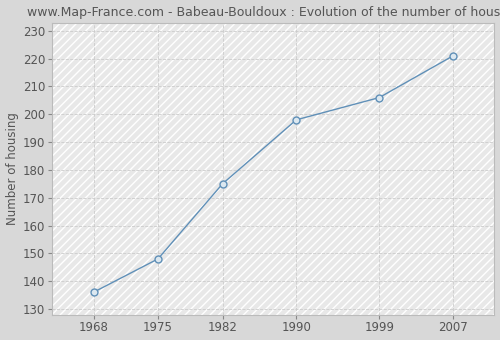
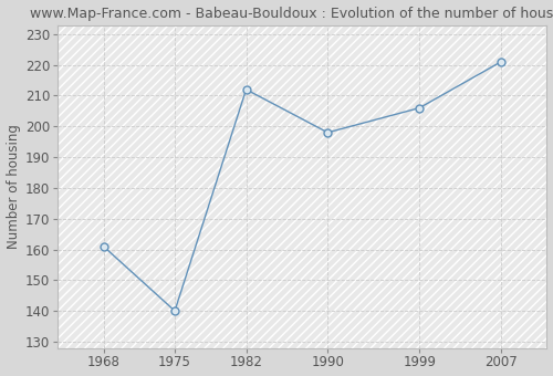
1968: 136 -> 161
1975: 148 -> 140
1982: 175 -> 212
